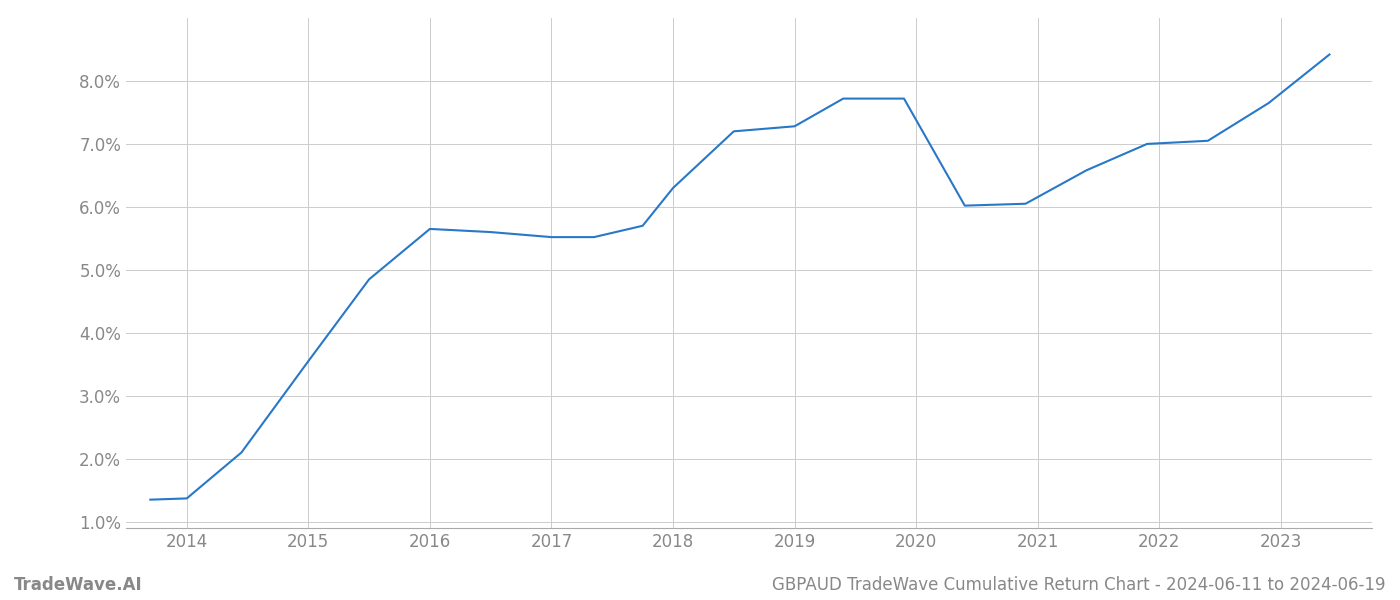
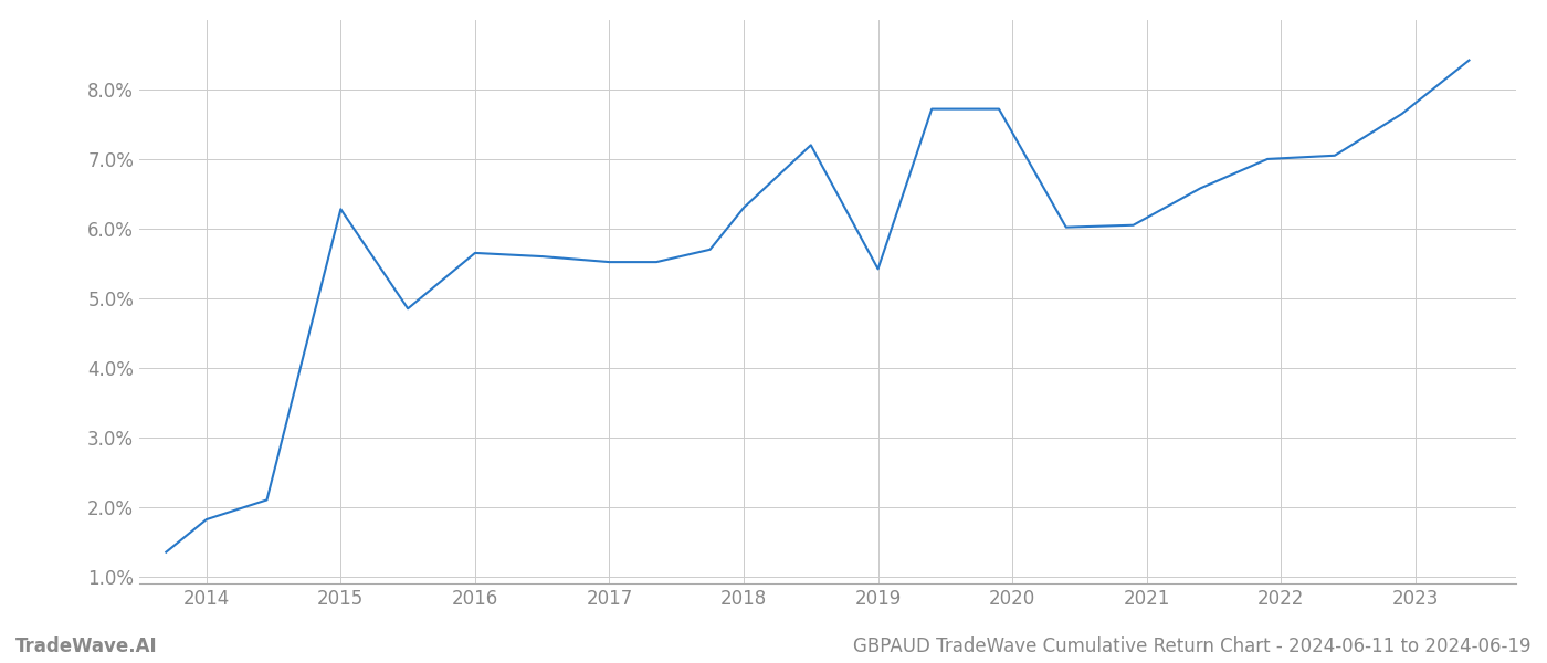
2014: 1.37% -> 1.82%
2015: 3.55% -> 6.28%
2019: 7.28% -> 5.42%
